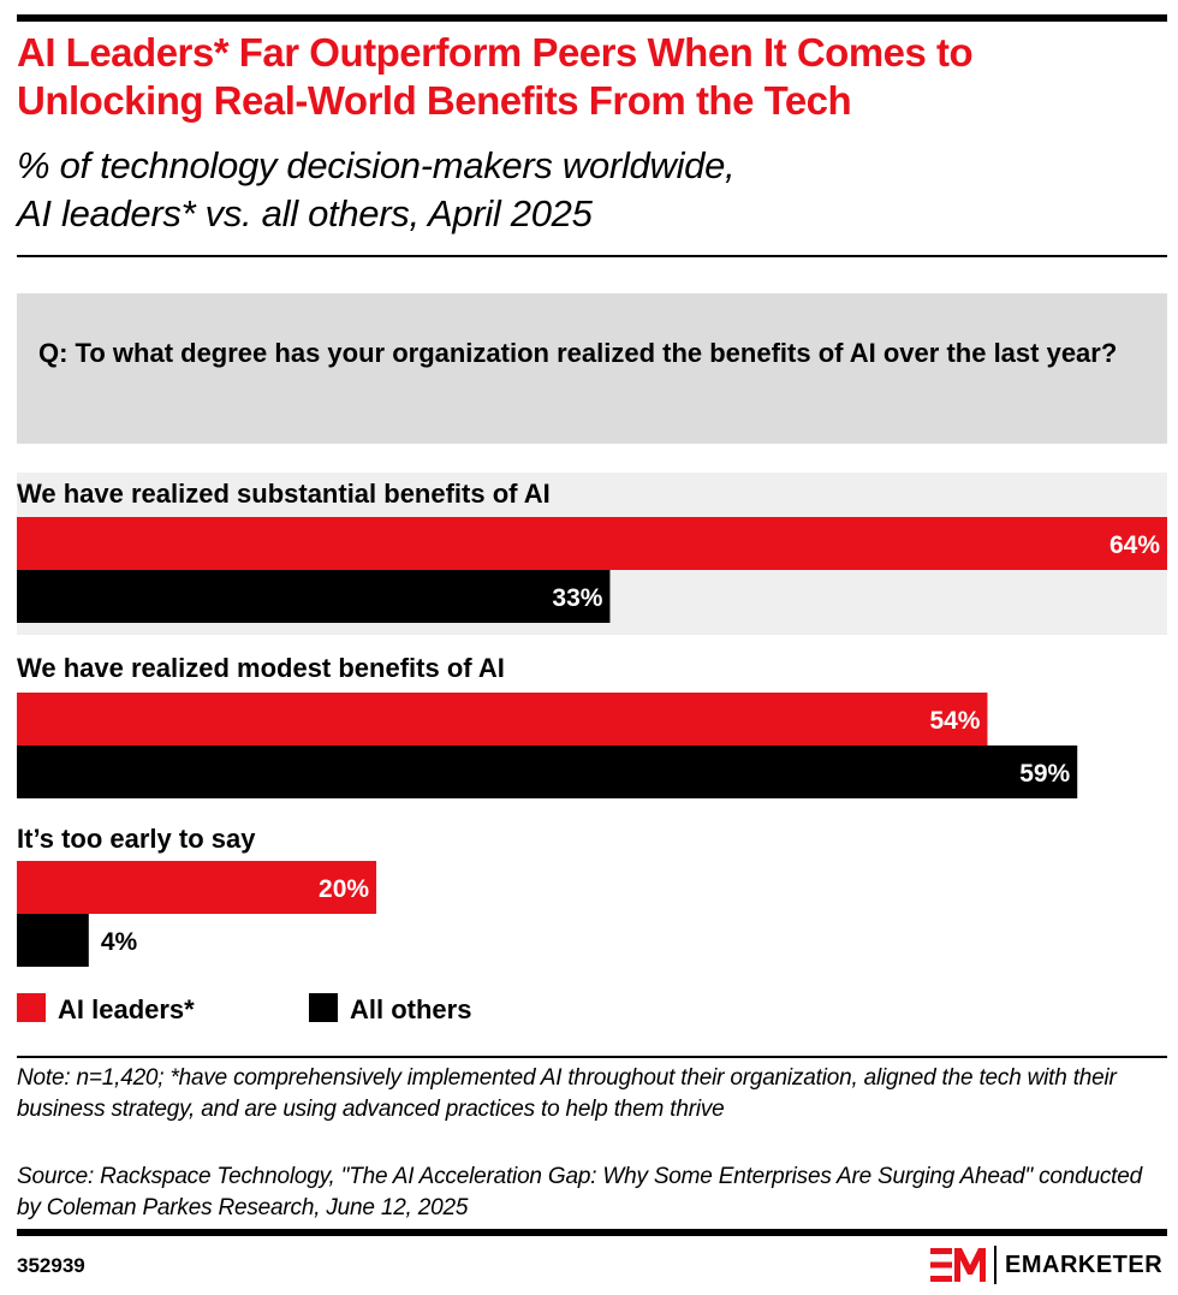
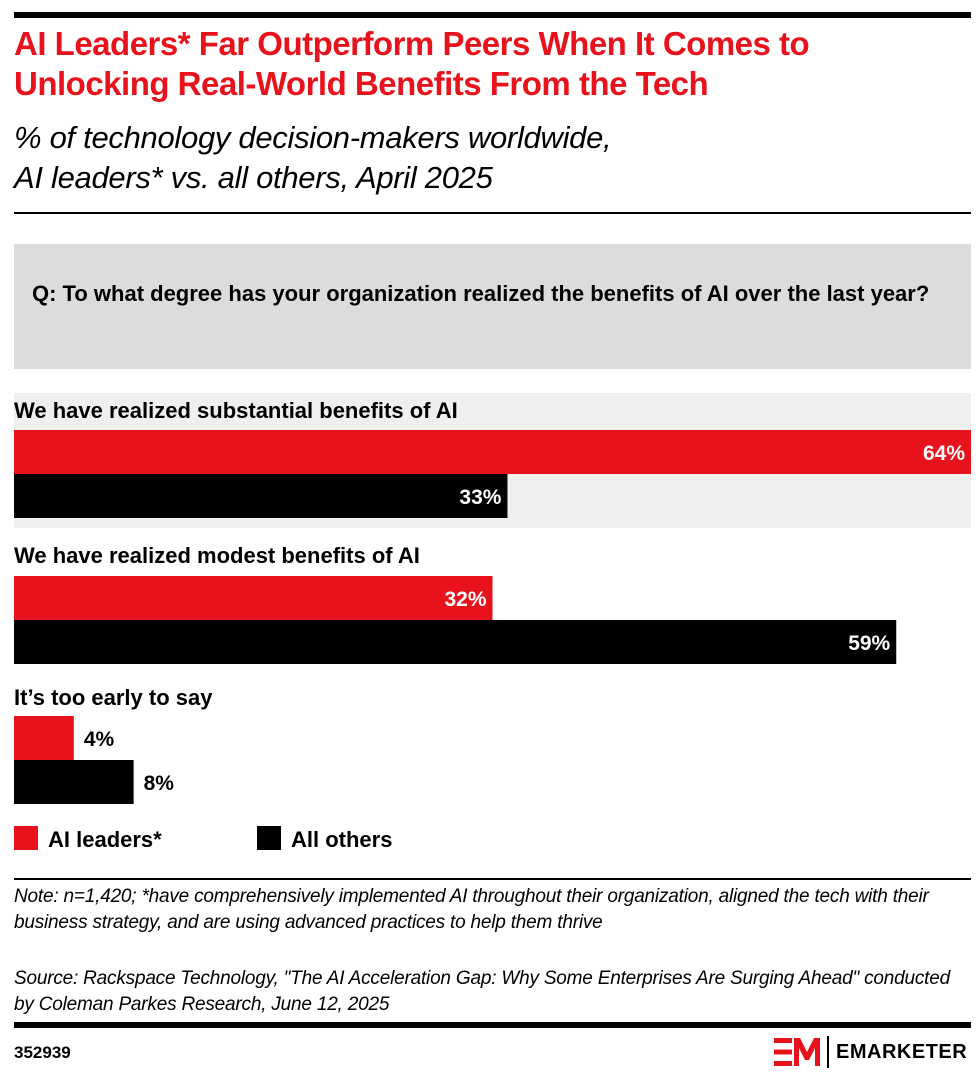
AI leaders*/We have realized modest benefits of AI: 54% -> 32%
AI leaders*/It’s too early to say: 20% -> 4%
All others/It’s too early to say: 4% -> 8%
